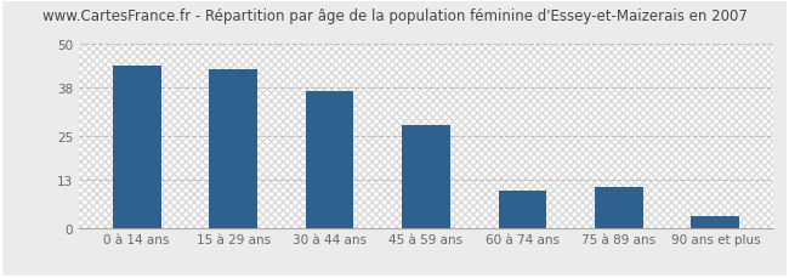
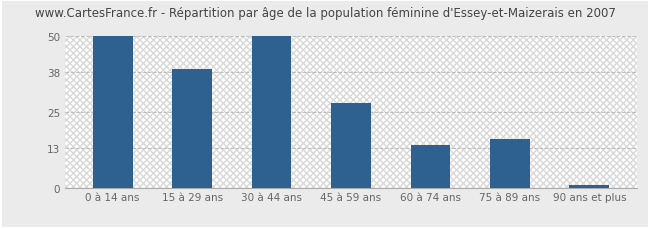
0 à 14 ans: 44 -> 50
15 à 29 ans: 43 -> 39
30 à 44 ans: 37 -> 50
60 à 74 ans: 10 -> 14
75 à 89 ans: 11 -> 16
90 ans et plus: 3 -> 1
